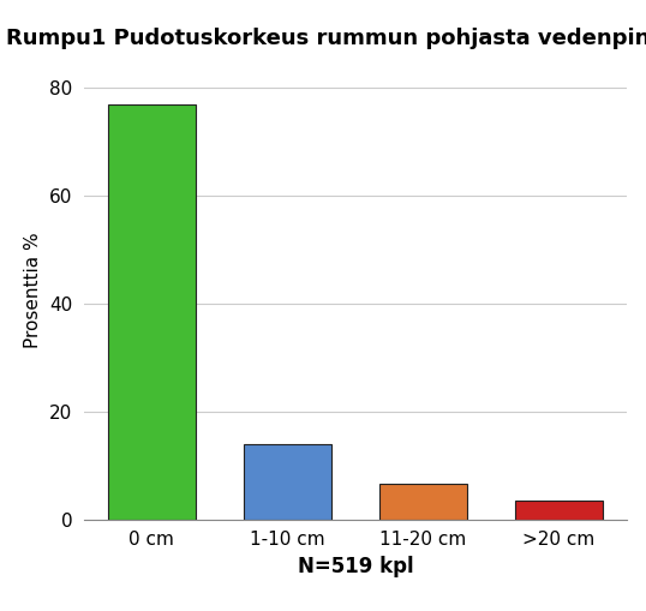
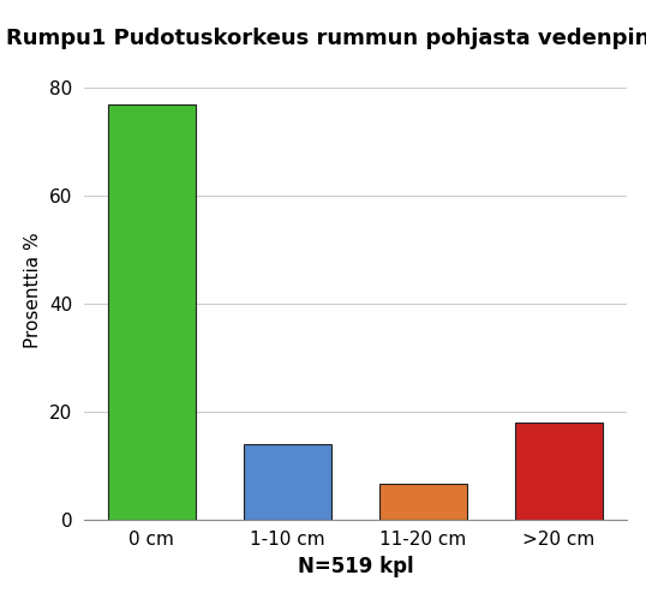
>20 cm: 3.5 -> 18.0
